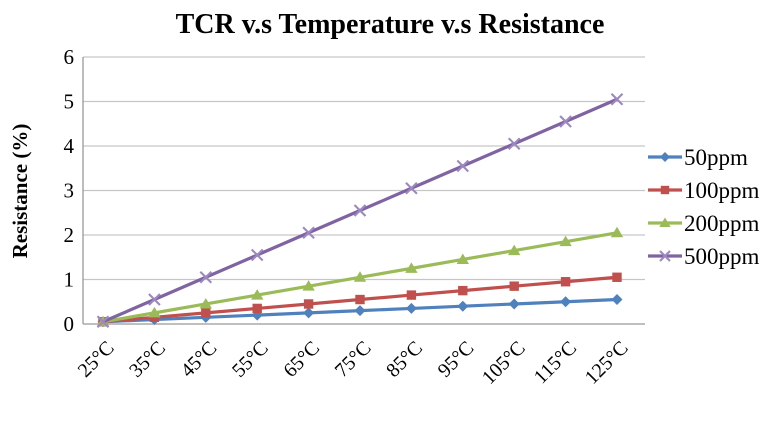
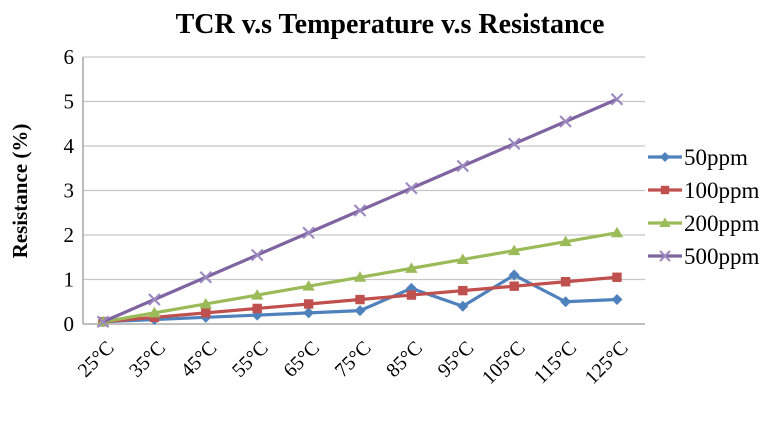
50ppm/85°C: 0.3 -> 0.8
50ppm/105°C: 0.5 -> 1.1
